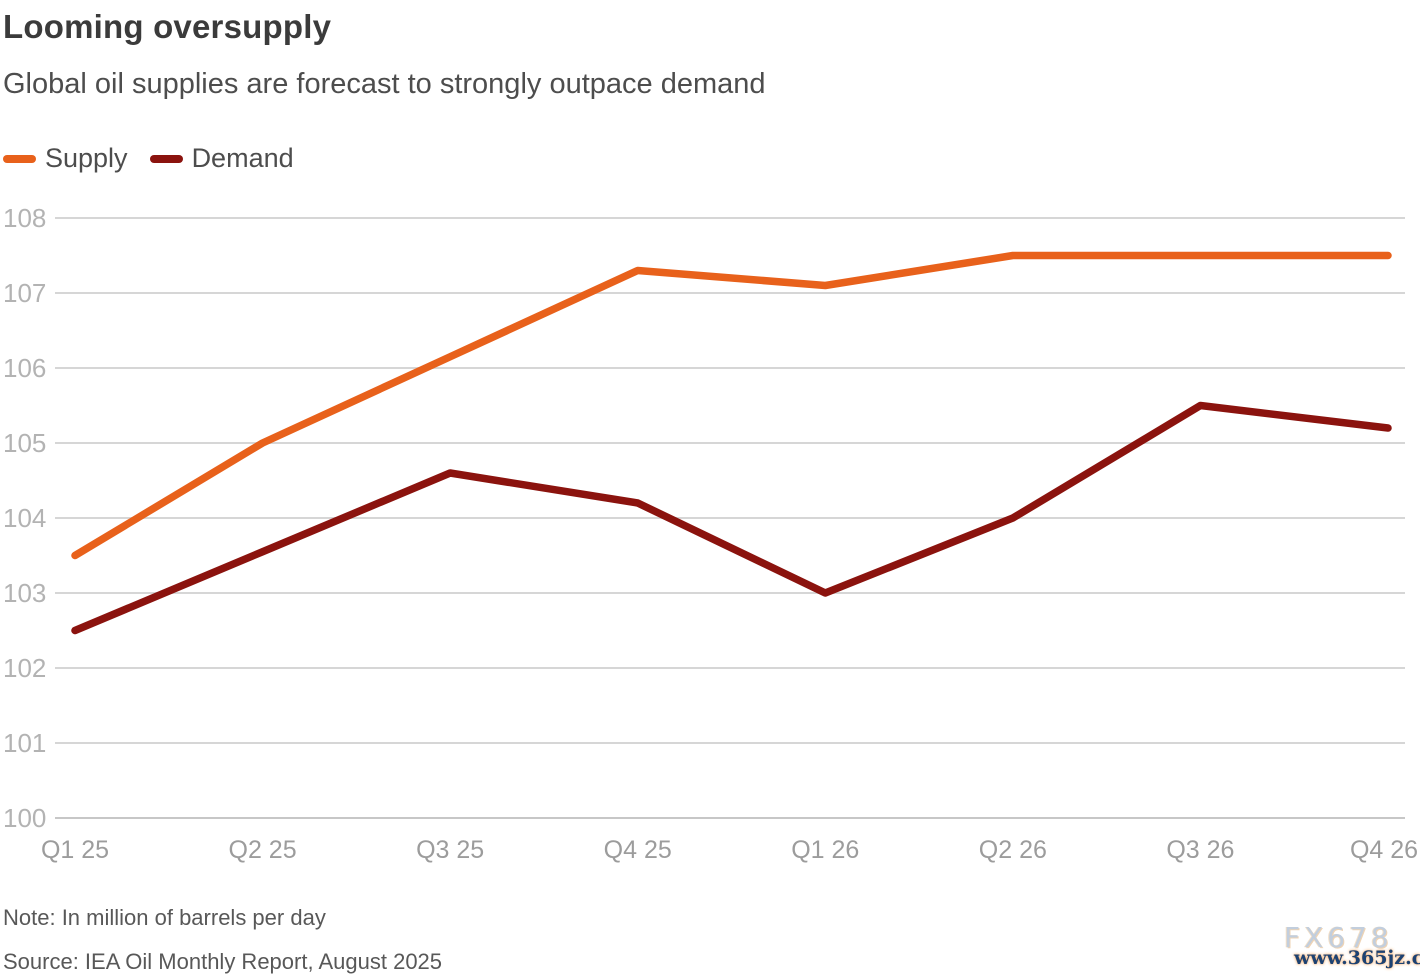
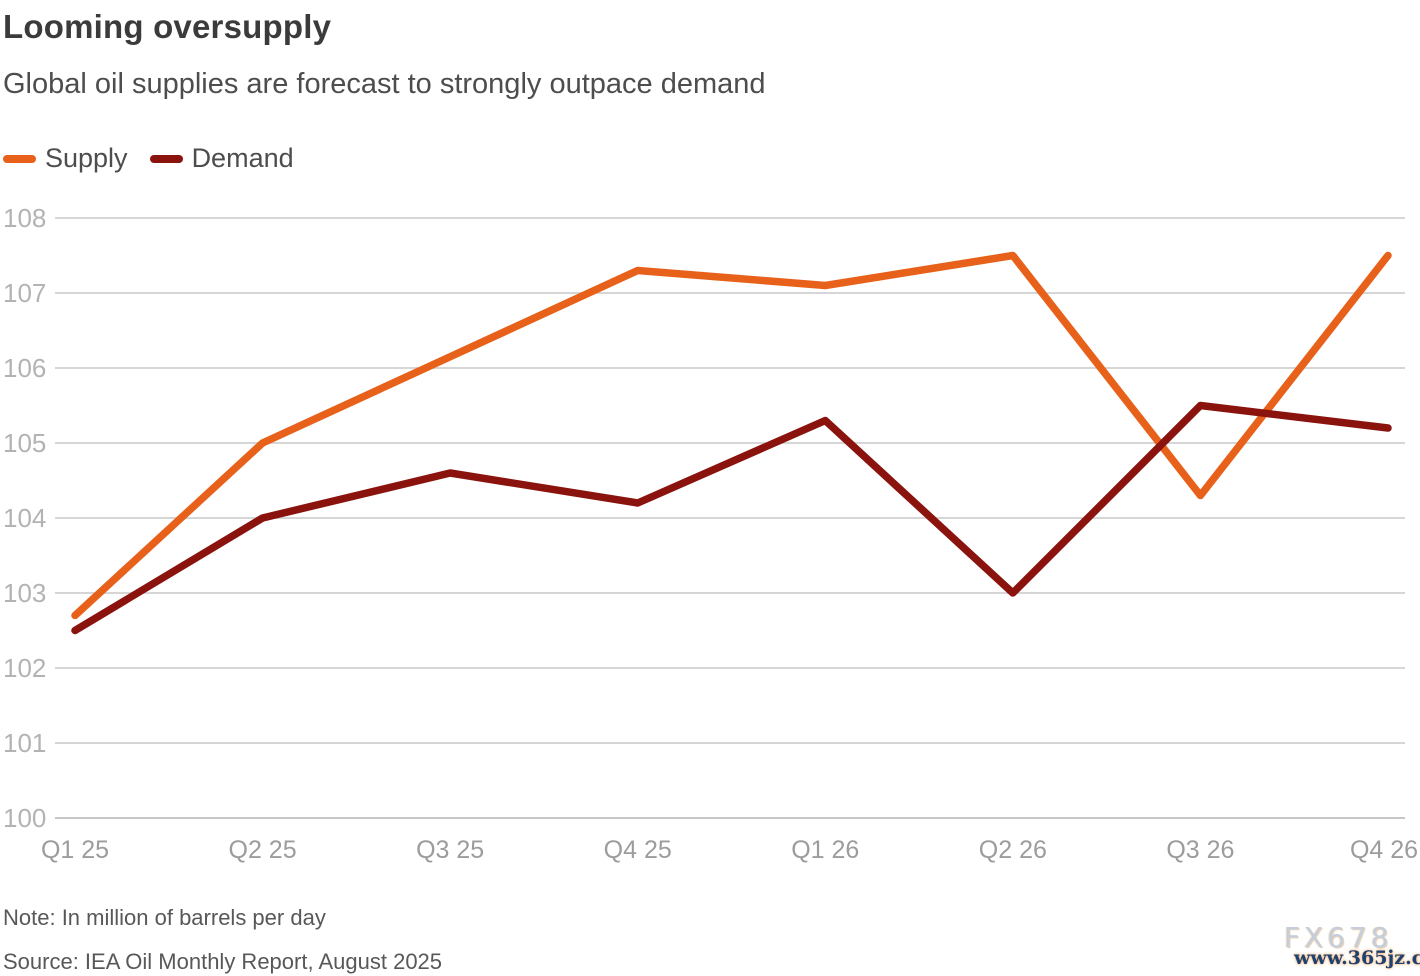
Supply/Q1 25: 103.5 -> 102.7
Demand/Q2 25: 103.5 -> 104.0
Demand/Q1 26: 103.0 -> 105.3
Demand/Q2 26: 104.0 -> 103.0
Supply/Q3 26: 107.5 -> 104.3
